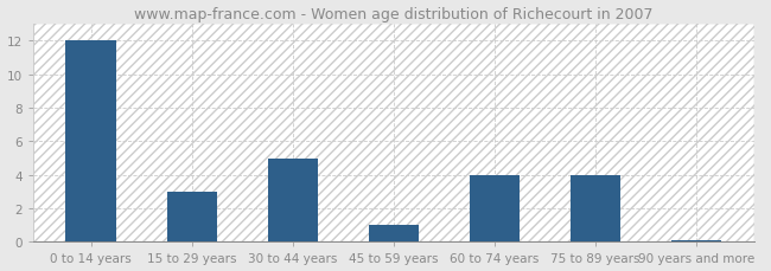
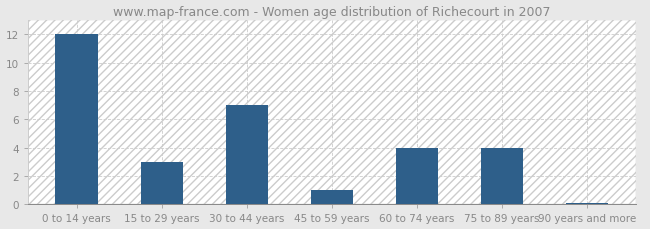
30 to 44 years: 5.0 -> 7.0
